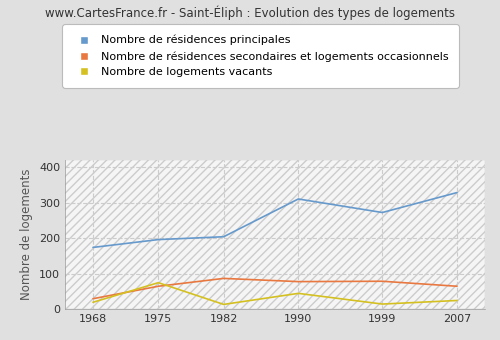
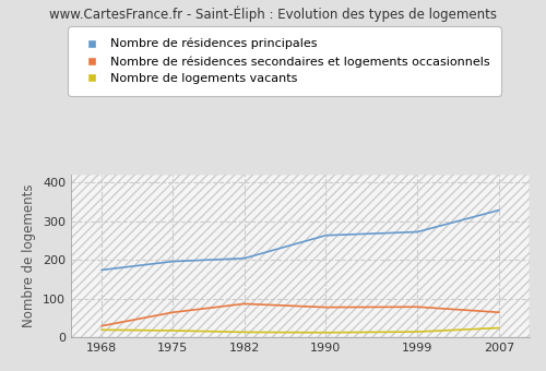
Nombre de logements vacants/1975: 75 -> 18
Nombre de résidences principales/1990: 310 -> 263
Nombre de logements vacants/1990: 45 -> 13
